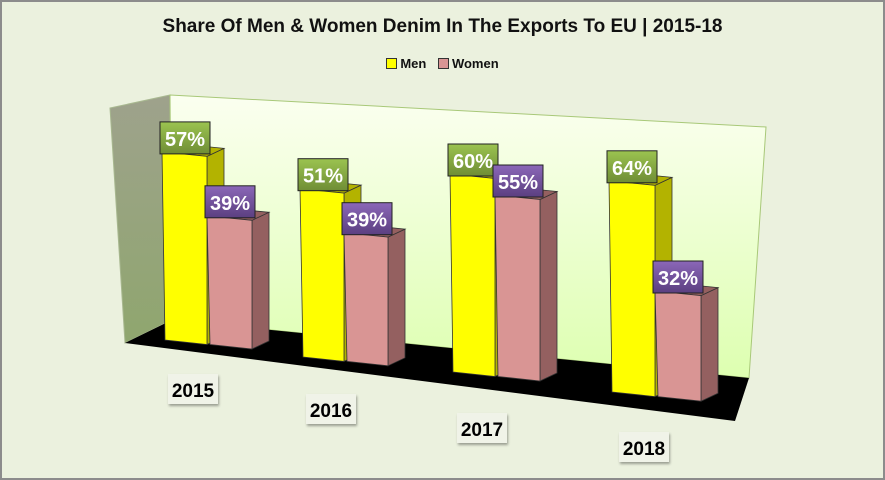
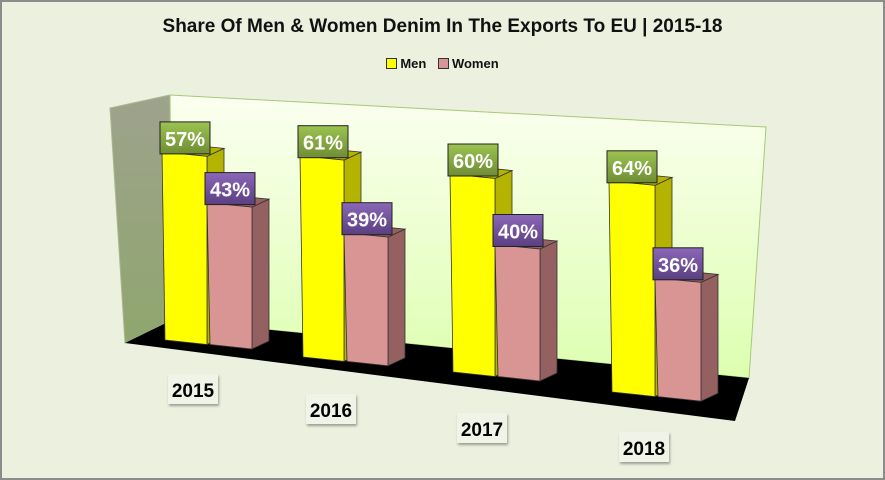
Women/2015: 39% -> 43%
Men/2016: 51% -> 61%
Women/2017: 55% -> 40%
Women/2018: 32% -> 36%
